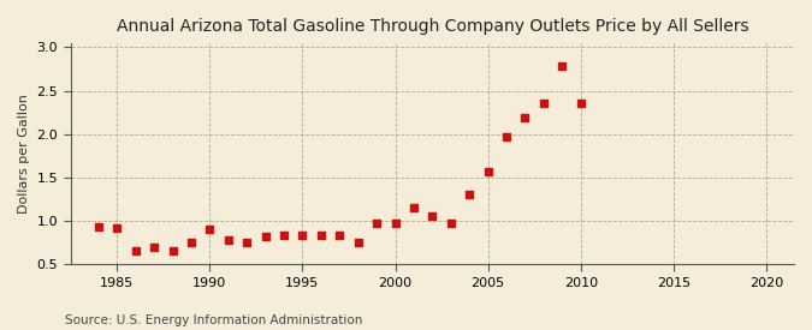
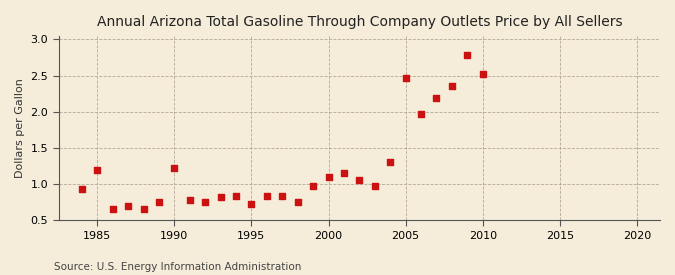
1985: 0.92 -> 1.20
1990: 0.90 -> 1.22
1995: 0.84 -> 0.72
2000: 0.97 -> 1.10
2005: 1.57 -> 2.46
2010: 2.35 -> 2.52
